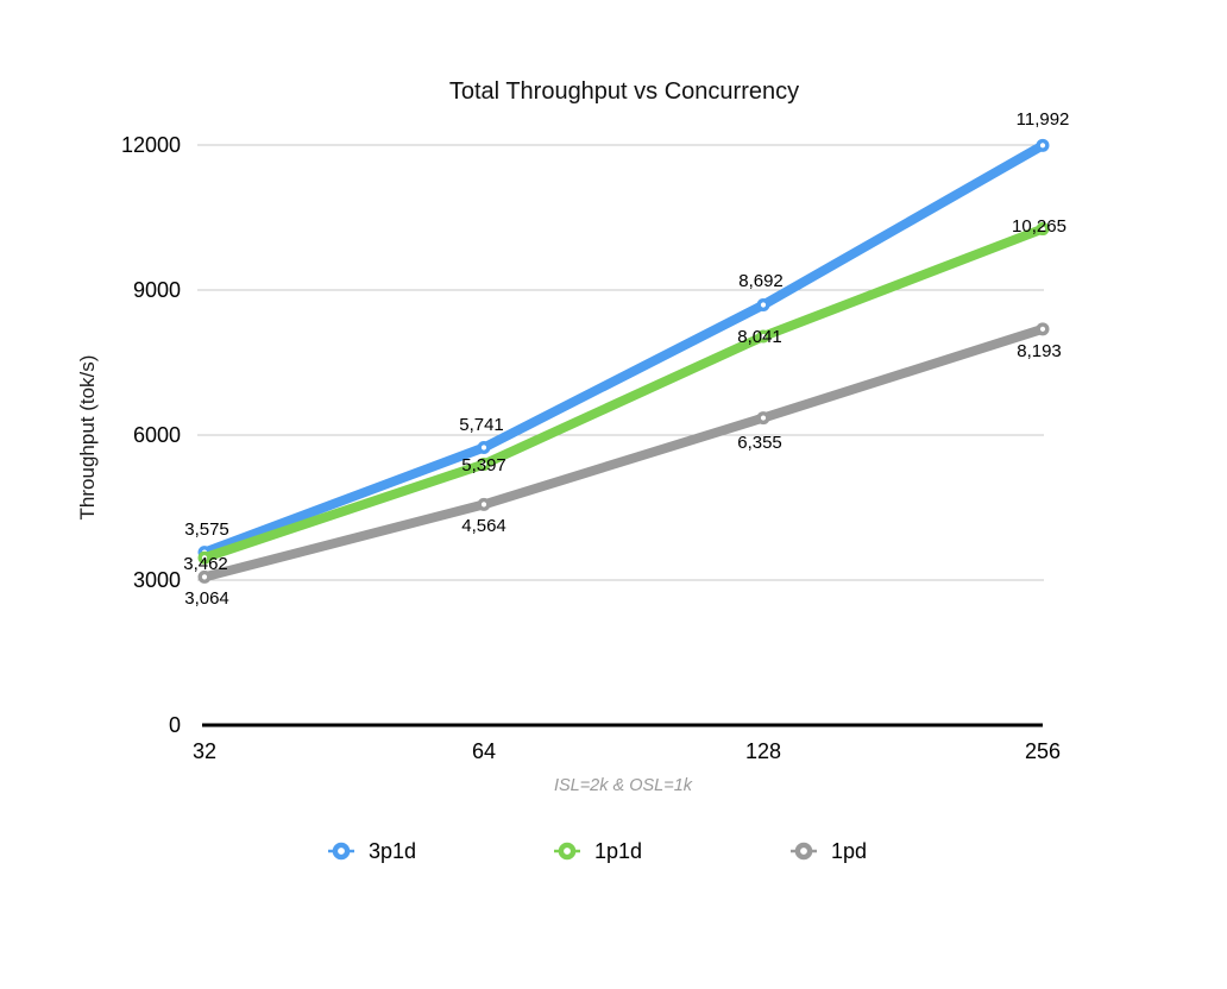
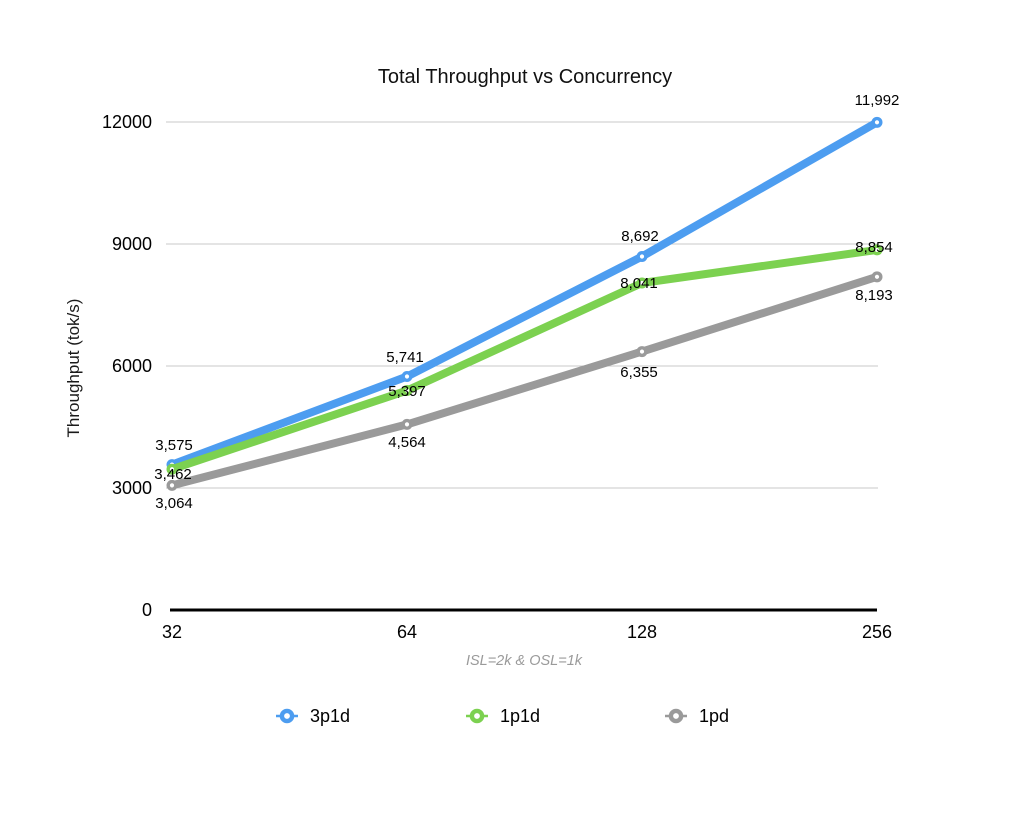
1p1d/256: 10,265 -> 8,854
